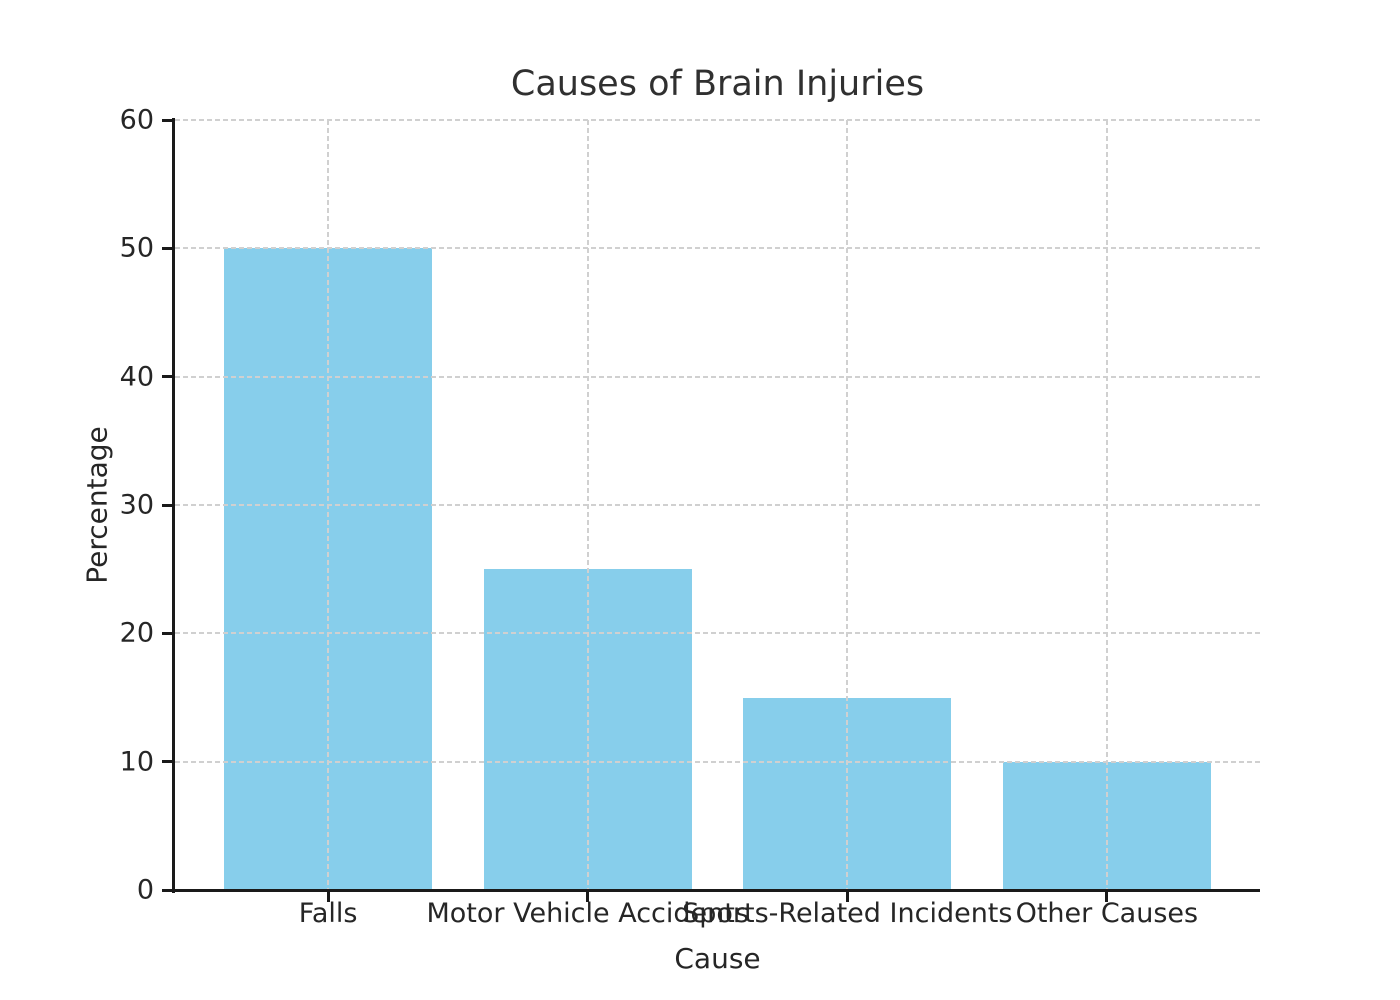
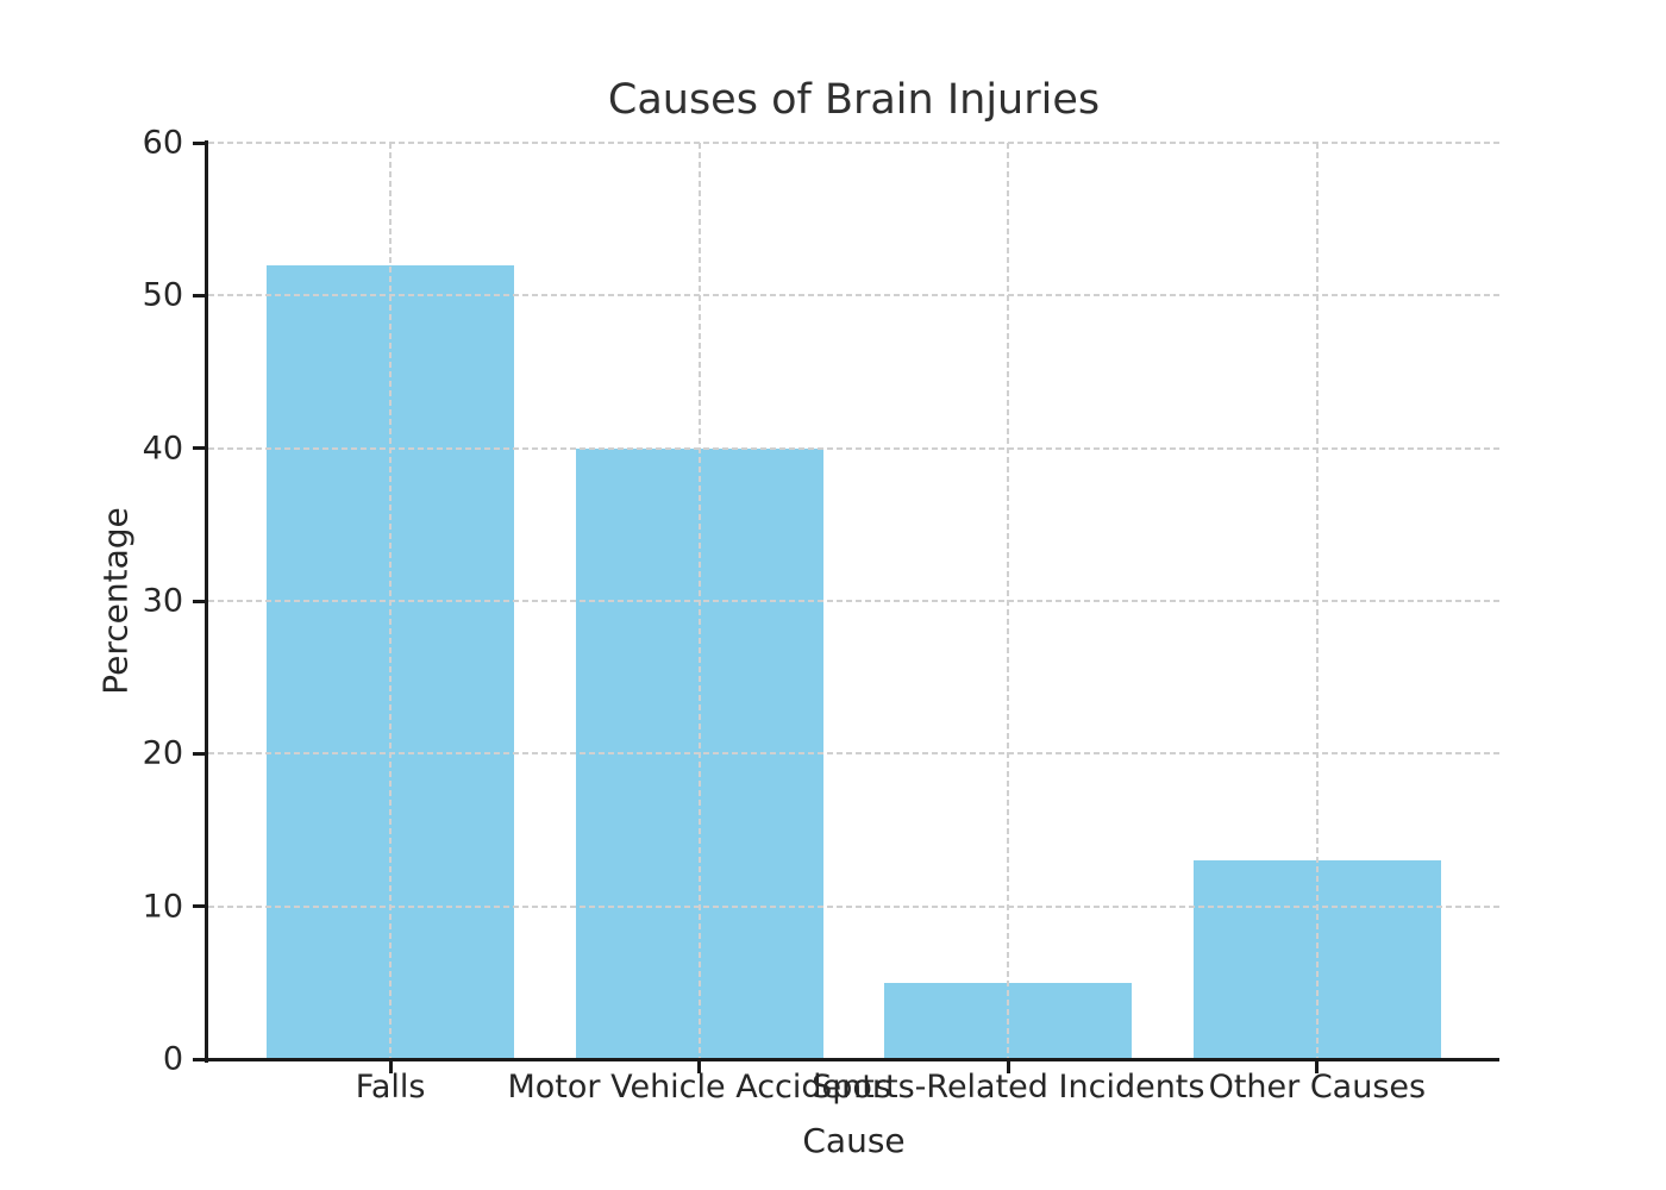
Falls: 50 -> 52
Motor Vehicle Accidents: 25 -> 40
Sports-Related Incidents: 15 -> 5
Other Causes: 10 -> 13
